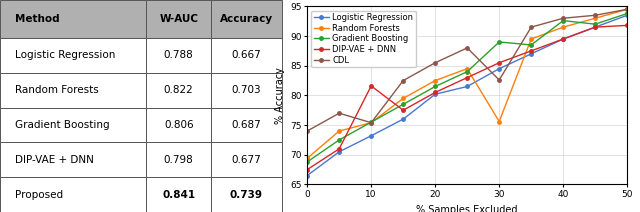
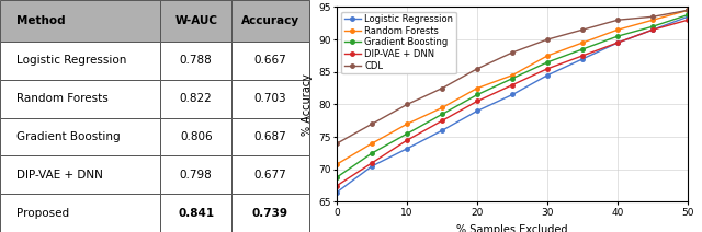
Random Forests/0: 69.4 -> 70.8
Random Forests/10: 75.4 -> 77.0
DIP-VAE + DNN/10: 81.6 -> 74.5
CDL/10: 75.4 -> 80.0
Logistic Regression/20: 80.2 -> 79.0
Random Forests/30: 75.6 -> 87.5
Gradient Boosting/30: 89.0 -> 86.5
CDL/30: 82.6 -> 90.0
Gradient Boosting/40: 92.6 -> 90.5
DIP-VAE + DNN/50: 91.8 -> 93.0
